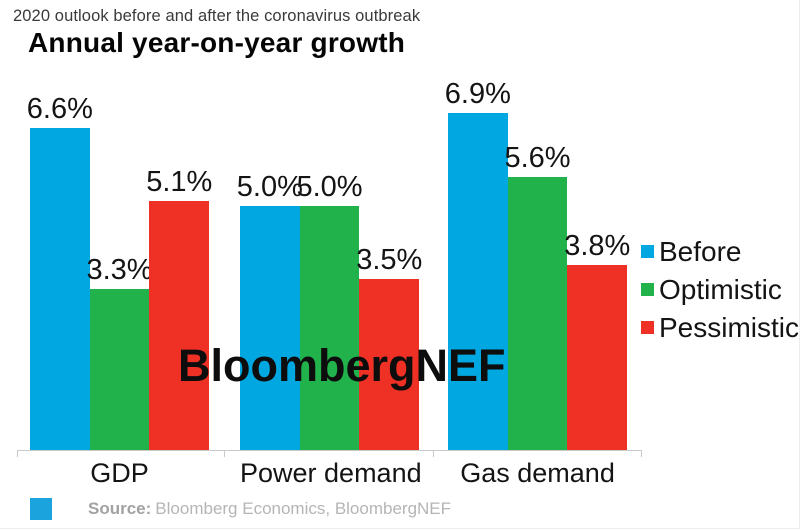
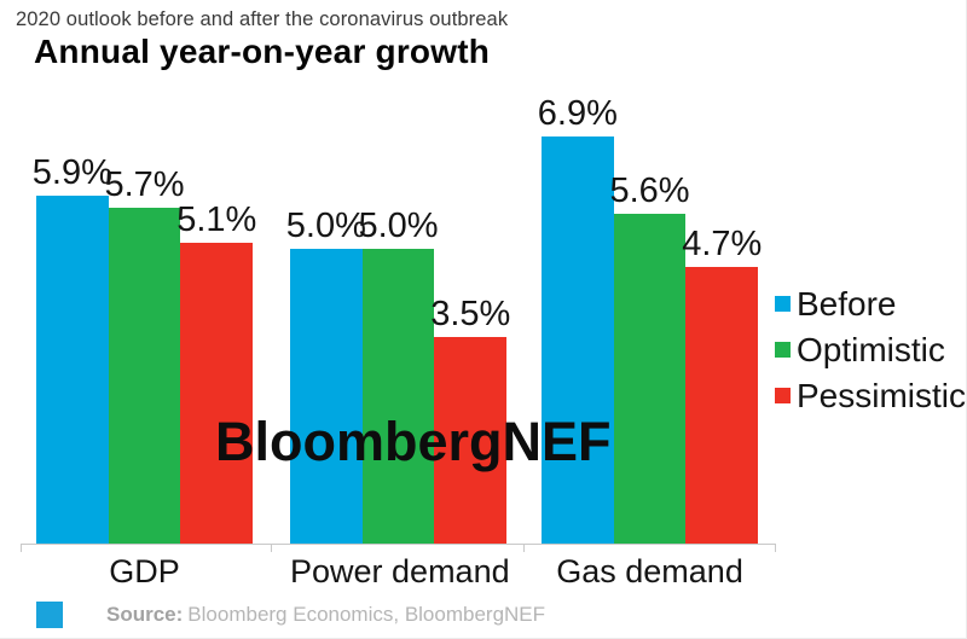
Before/GDP: 6.6% -> 5.9%
Optimistic/GDP: 3.3% -> 5.7%
Pessimistic/Gas demand: 3.8% -> 4.7%
